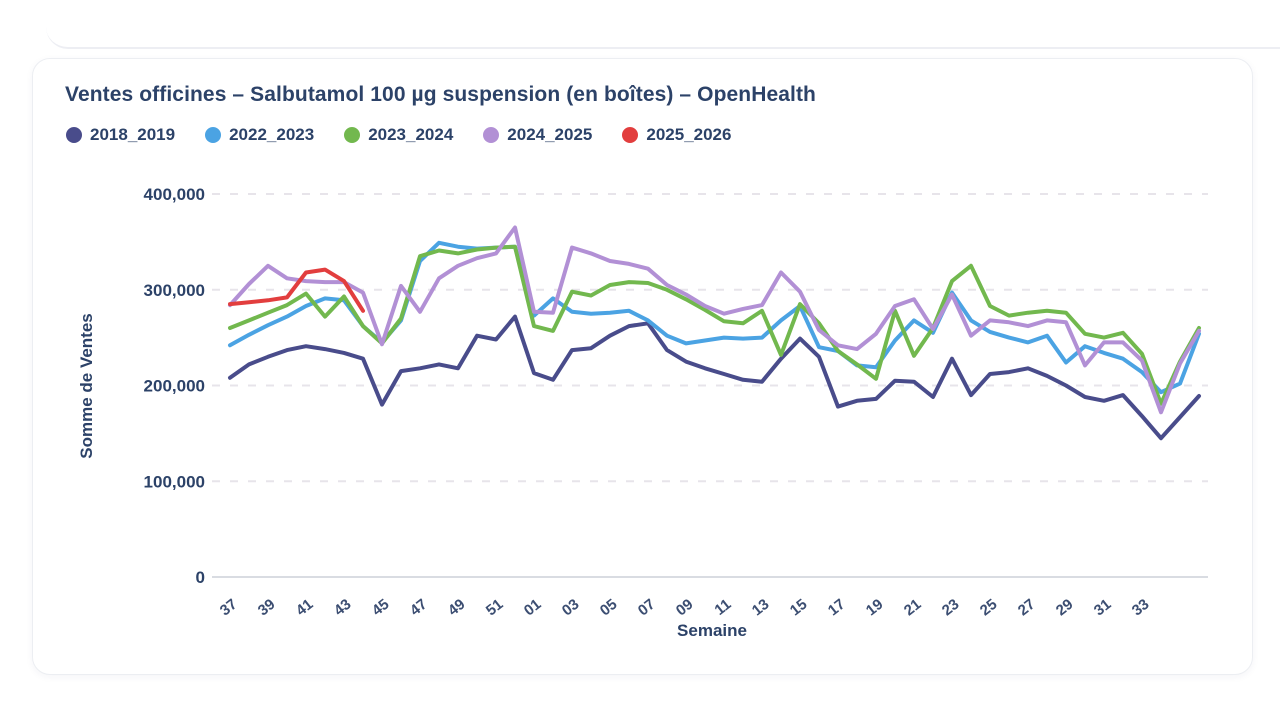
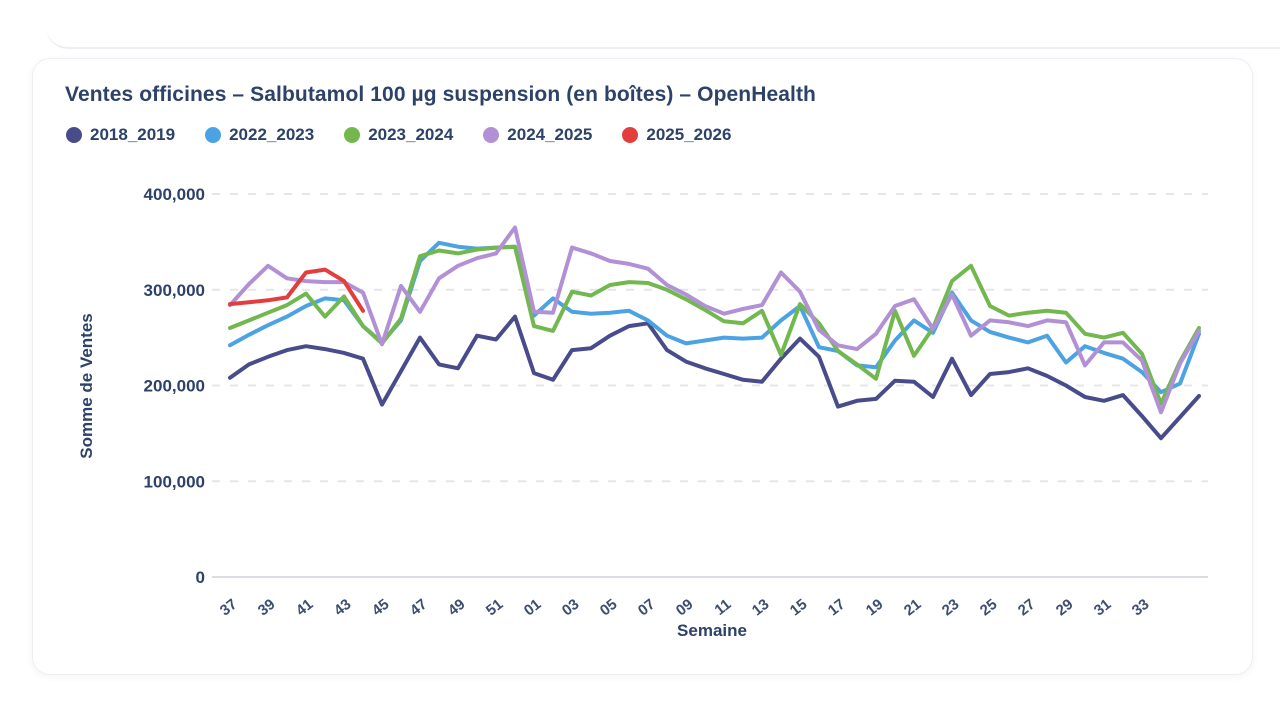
2018_2019/47: 220000 -> 250000
